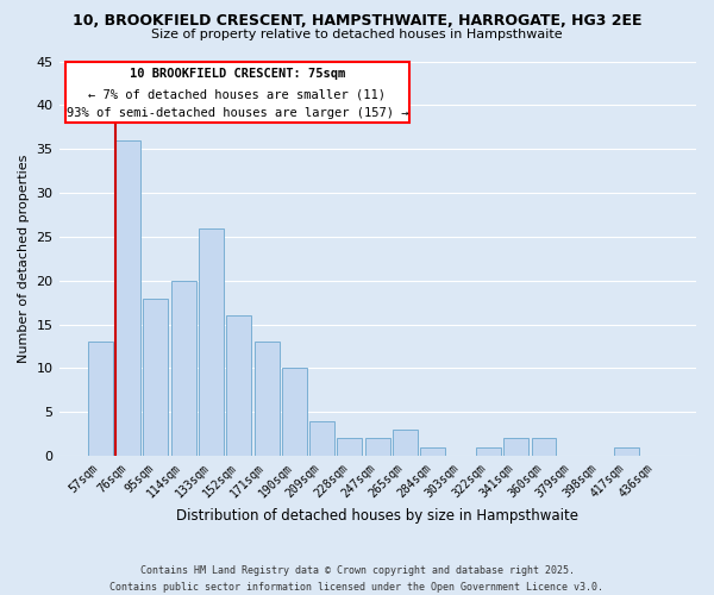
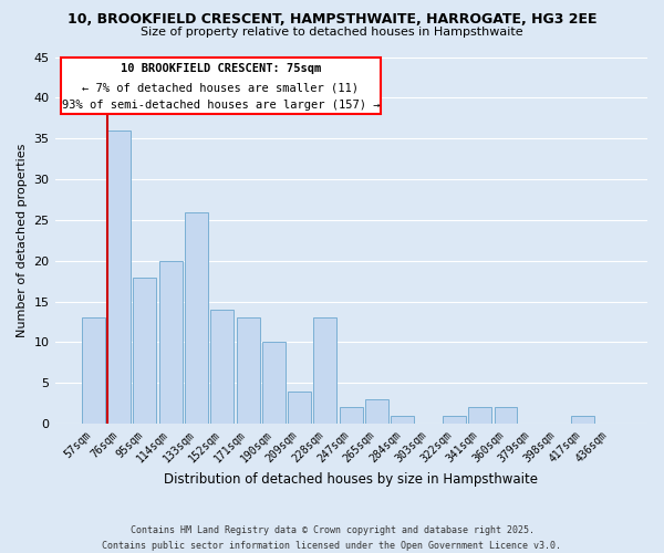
152sqm: 16 -> 14
228sqm: 2 -> 13
